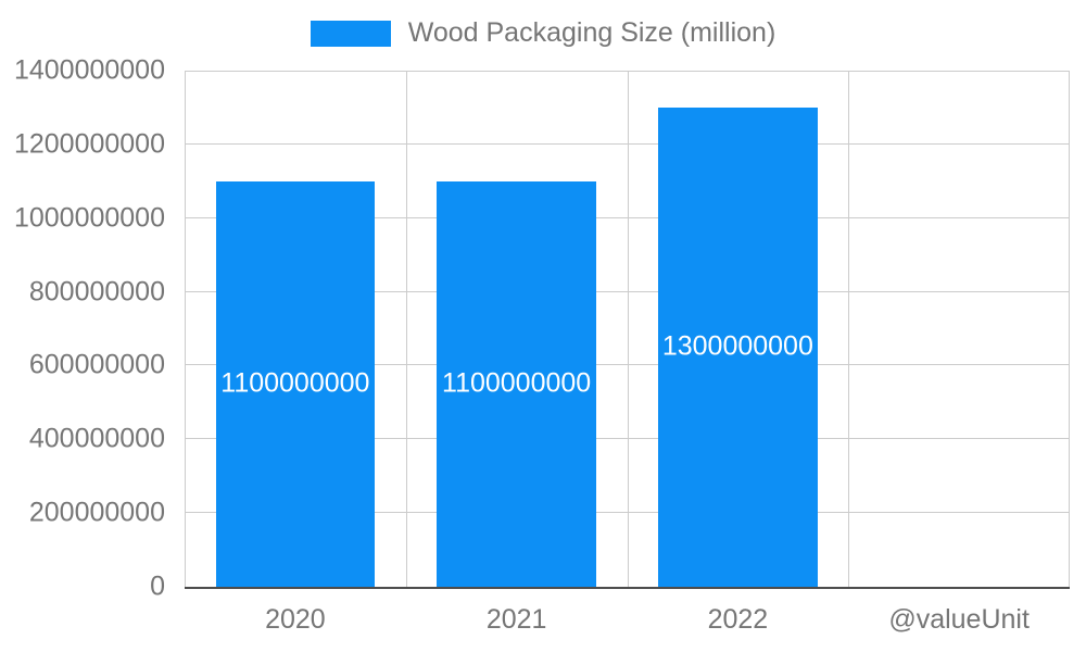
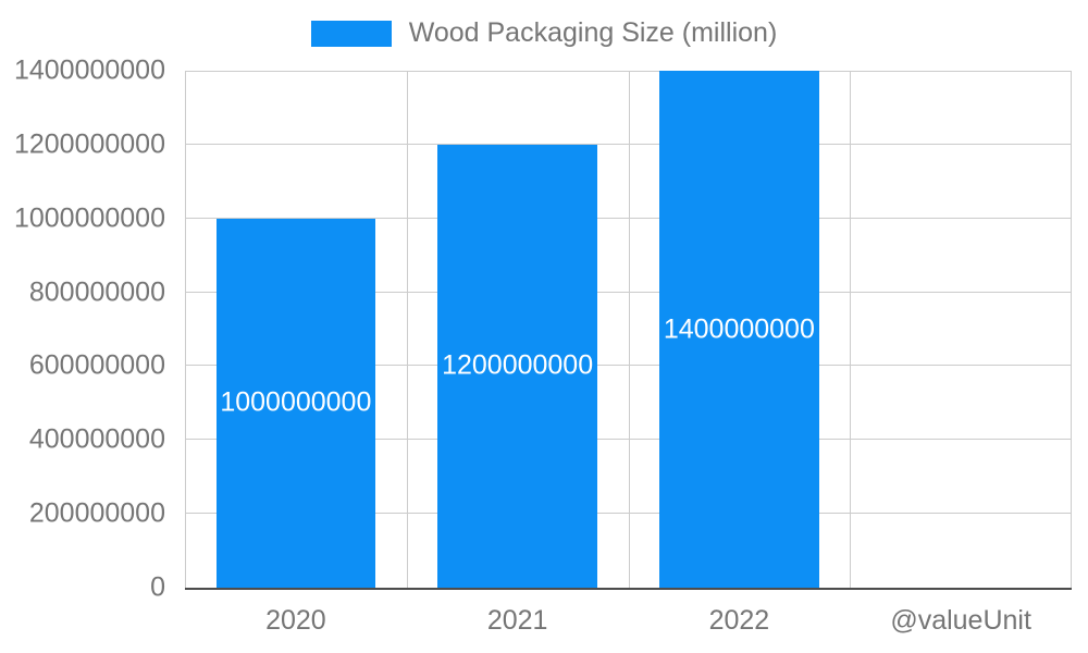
2020: 1100000000 -> 1000000000
2021: 1100000000 -> 1200000000
2022: 1300000000 -> 1400000000
